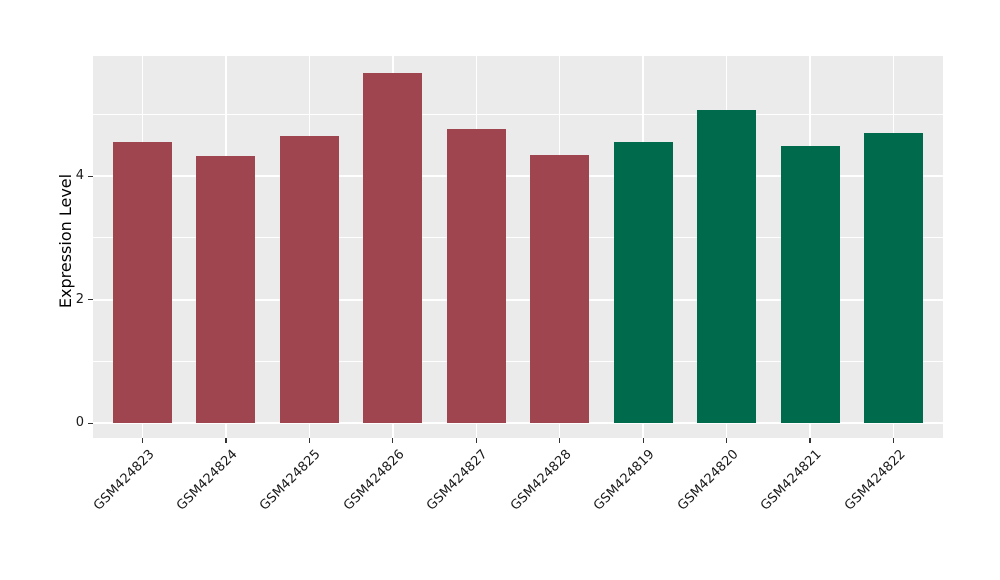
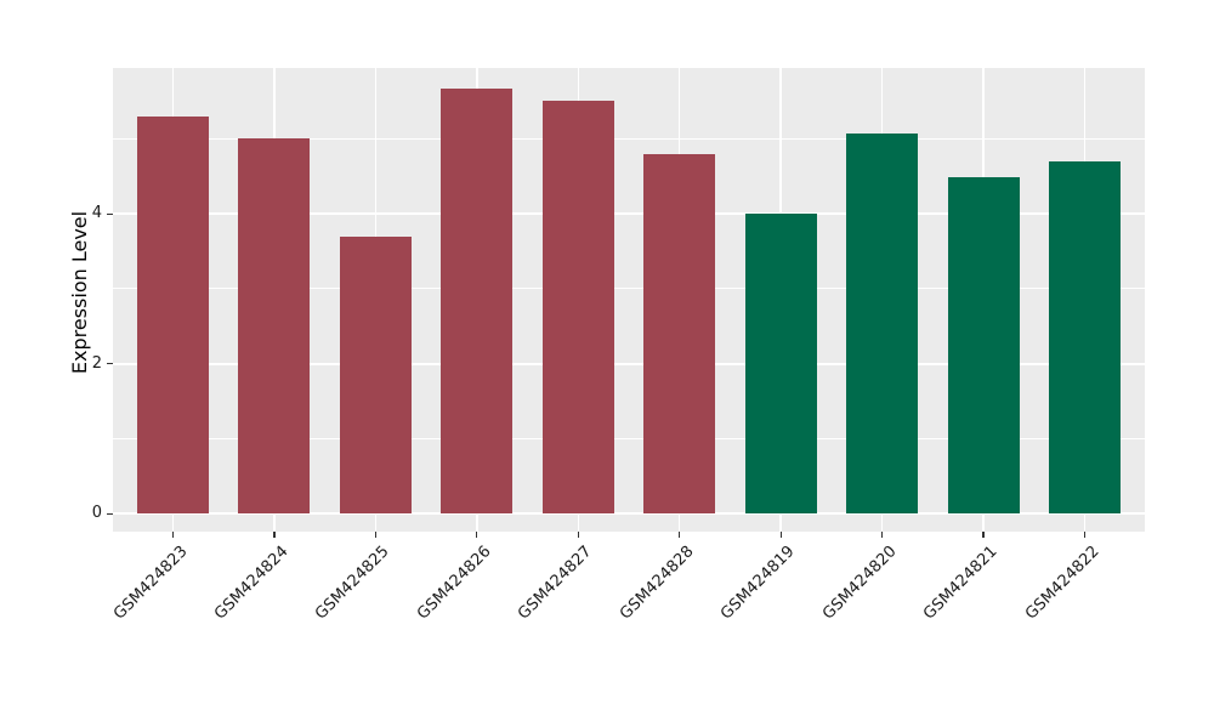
GSM424823: 4.5 -> 5.3
GSM424824: 4.3 -> 5.0
GSM424825: 4.7 -> 3.7
GSM424827: 4.8 -> 5.5
GSM424828: 4.3 -> 4.8
GSM424819: 4.5 -> 4.0
